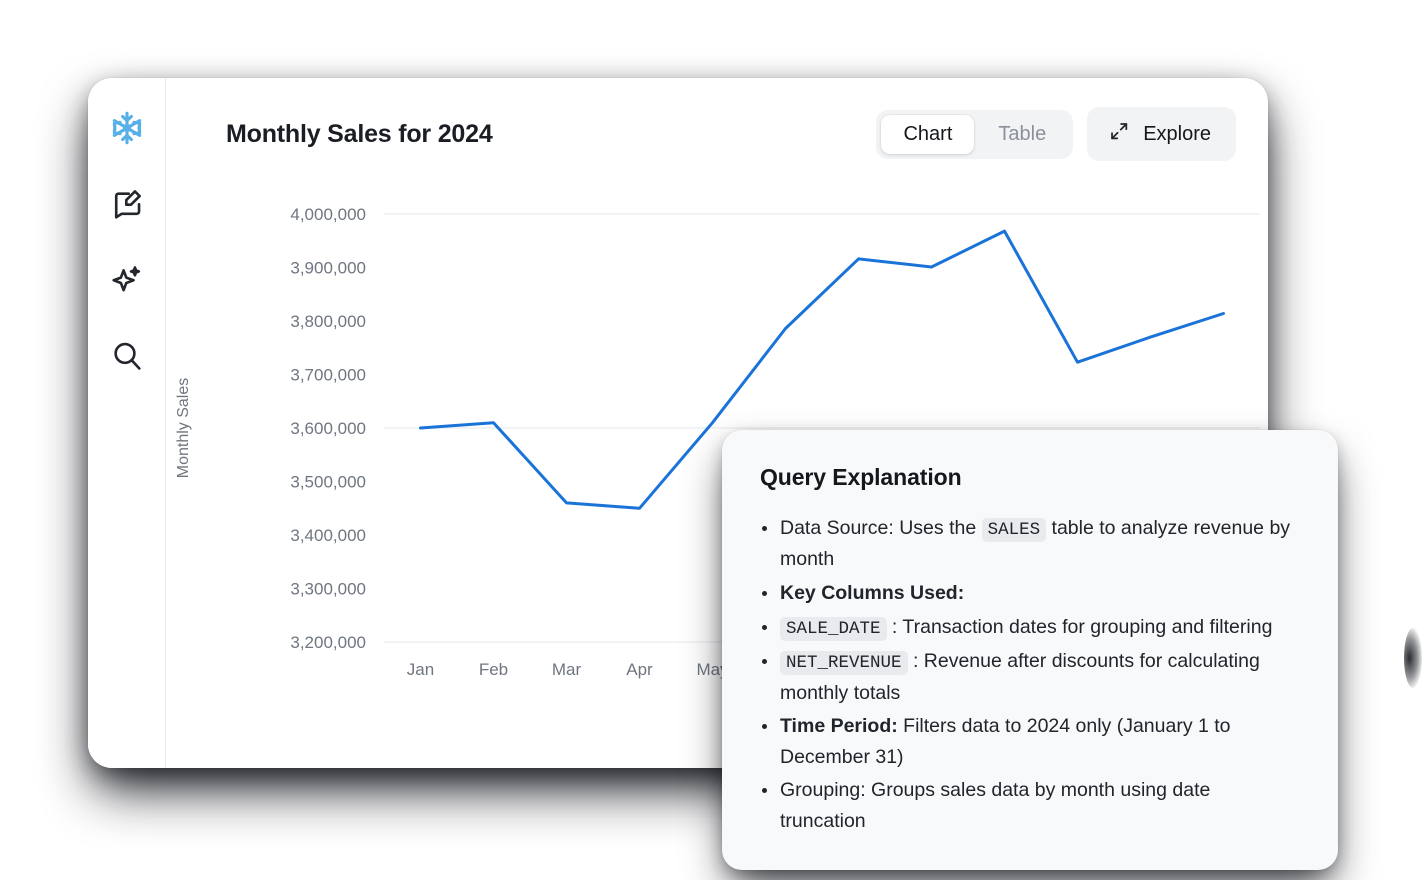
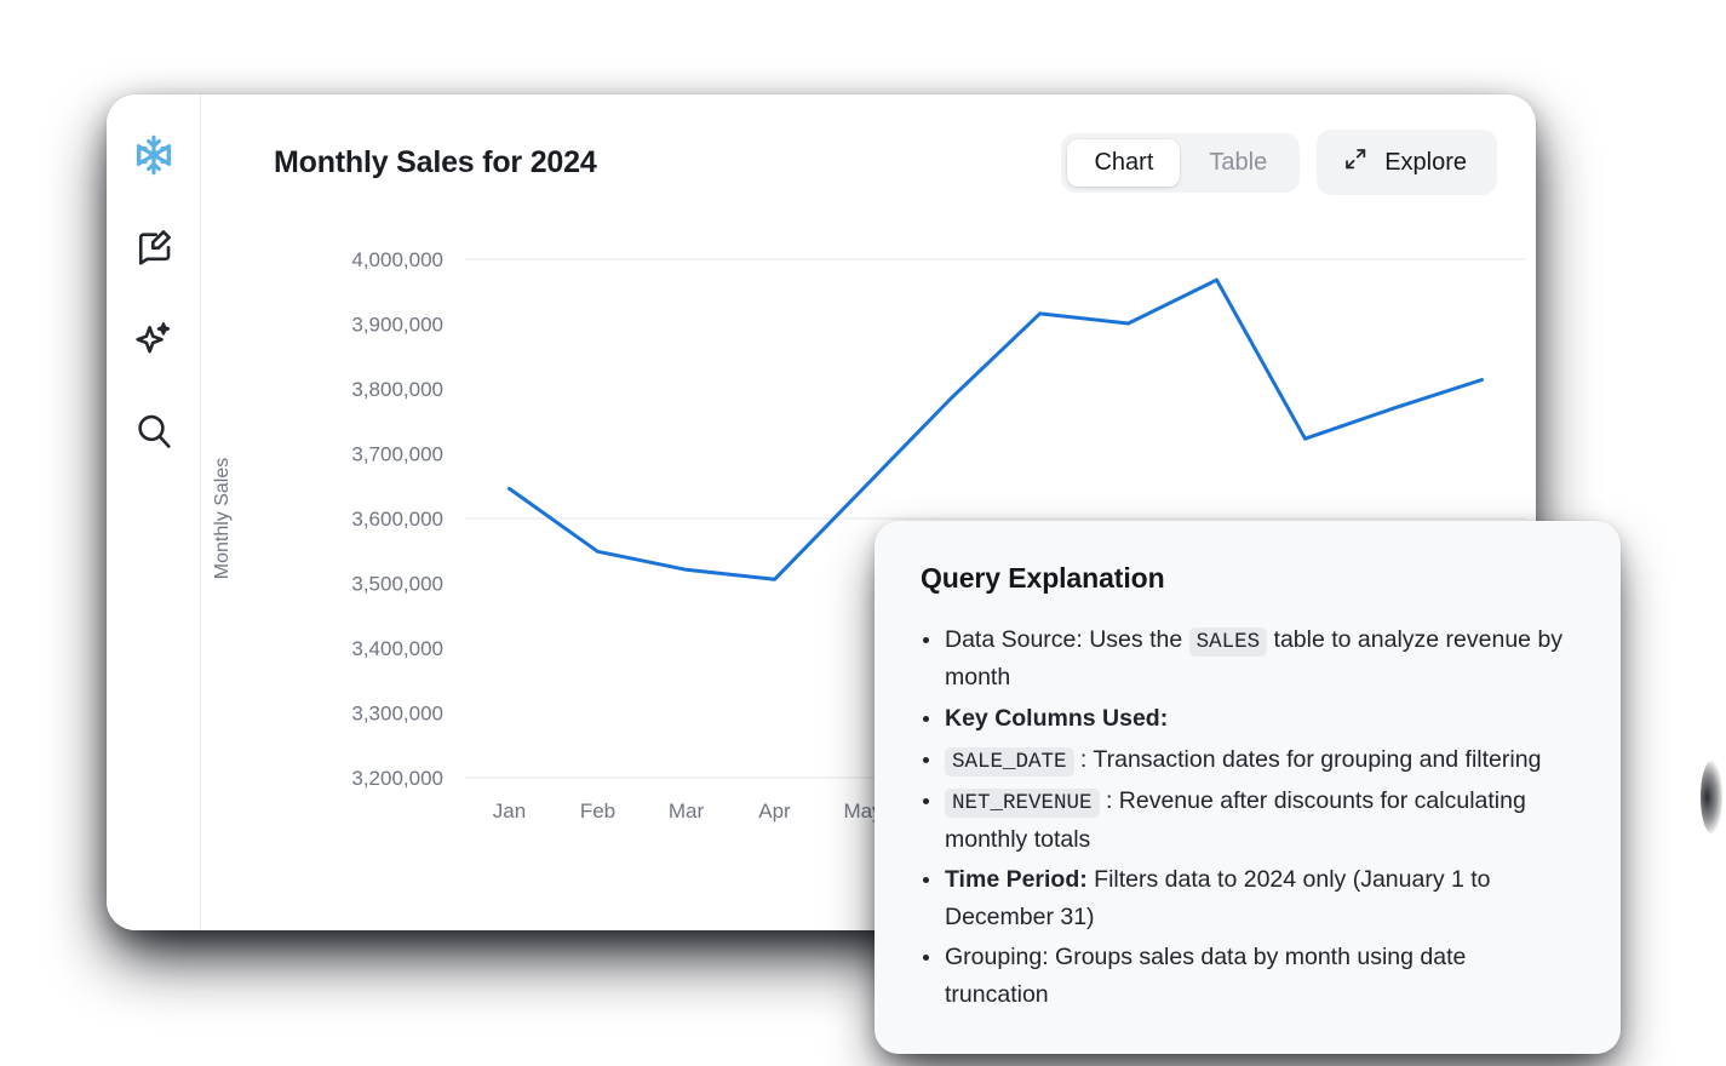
Jan: 3600000 -> 3650000
Feb: 3610000 -> 3550000
Mar: 3460000 -> 3520000
Apr: 3450000 -> 3510000
May: 3610000 -> 3650000
